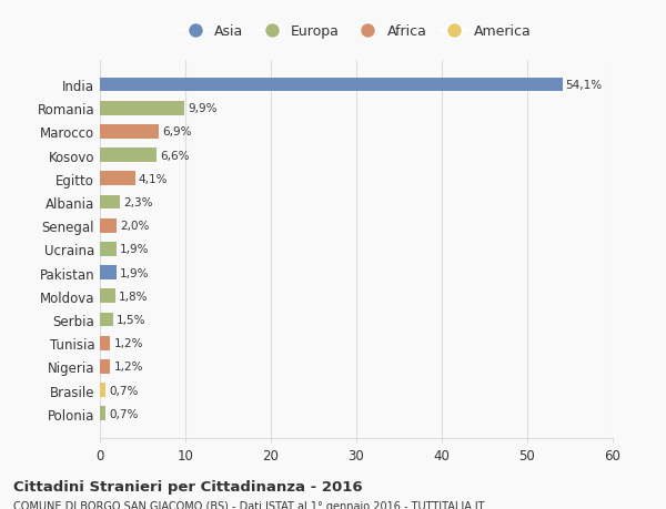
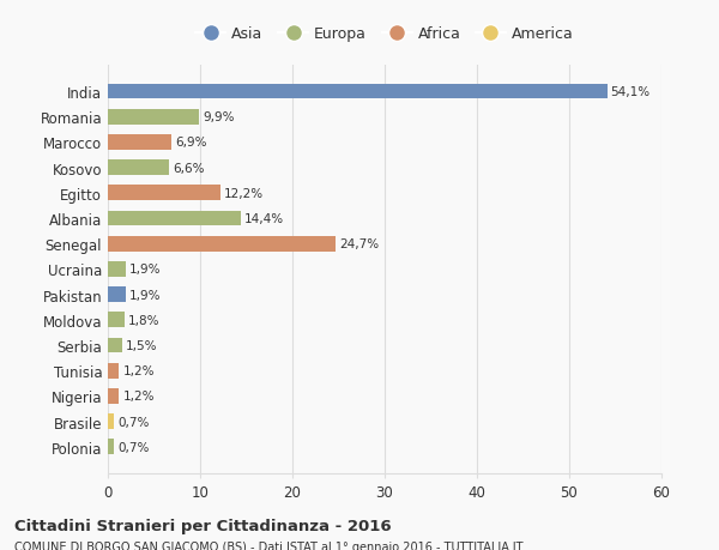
Egitto: 4,1% -> 12,2%
Albania: 2,3% -> 14,4%
Senegal: 2,0% -> 24,7%
